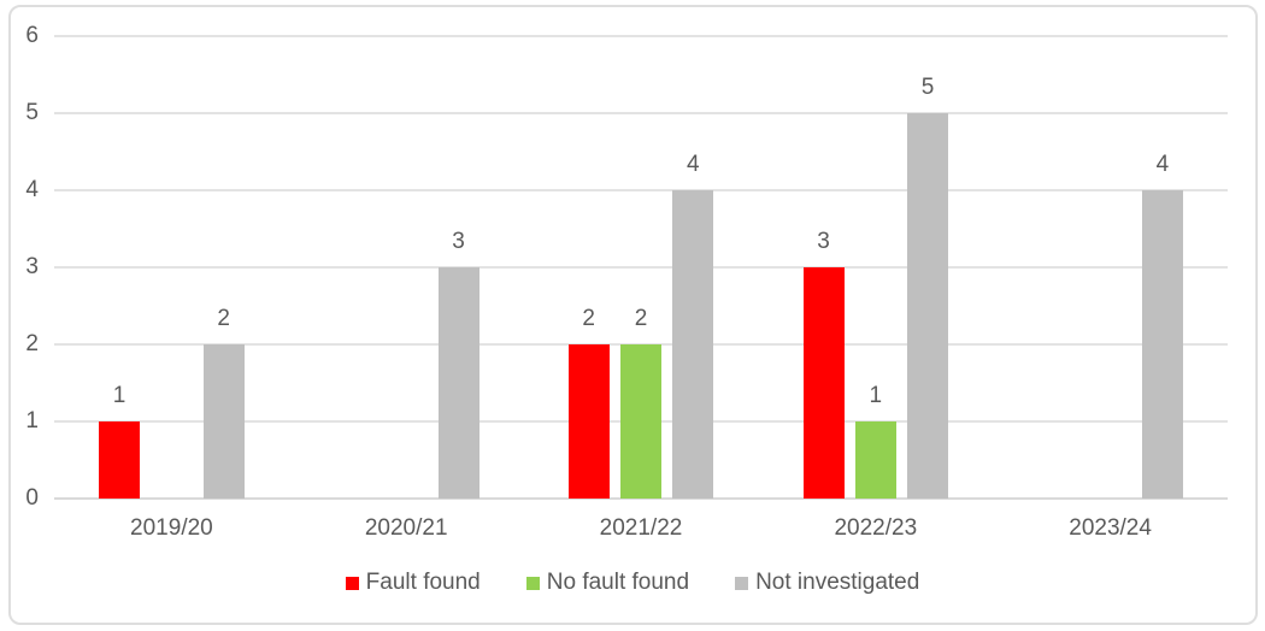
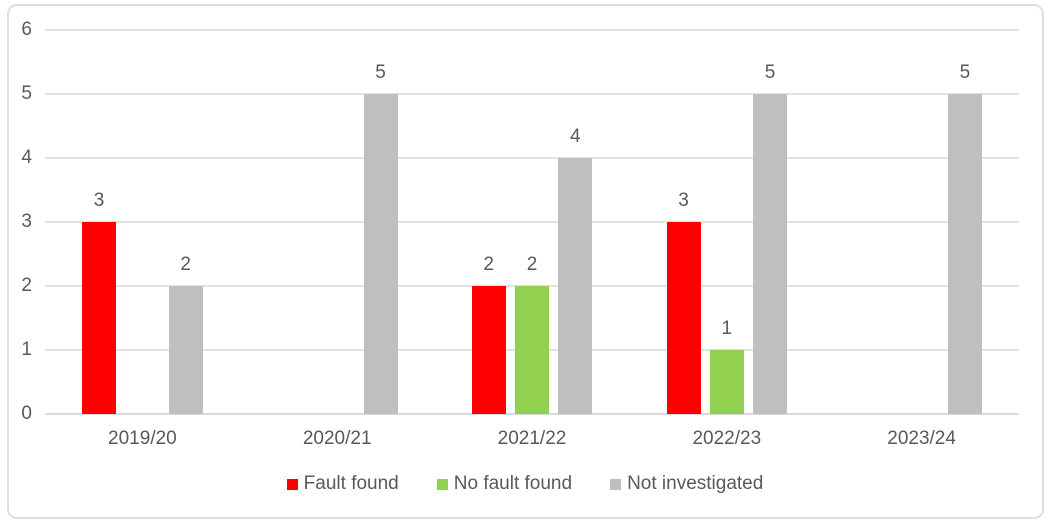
Fault found/2019/20: 1 -> 3
Not investigated/2020/21: 3 -> 5
Not investigated/2023/24: 4 -> 5
